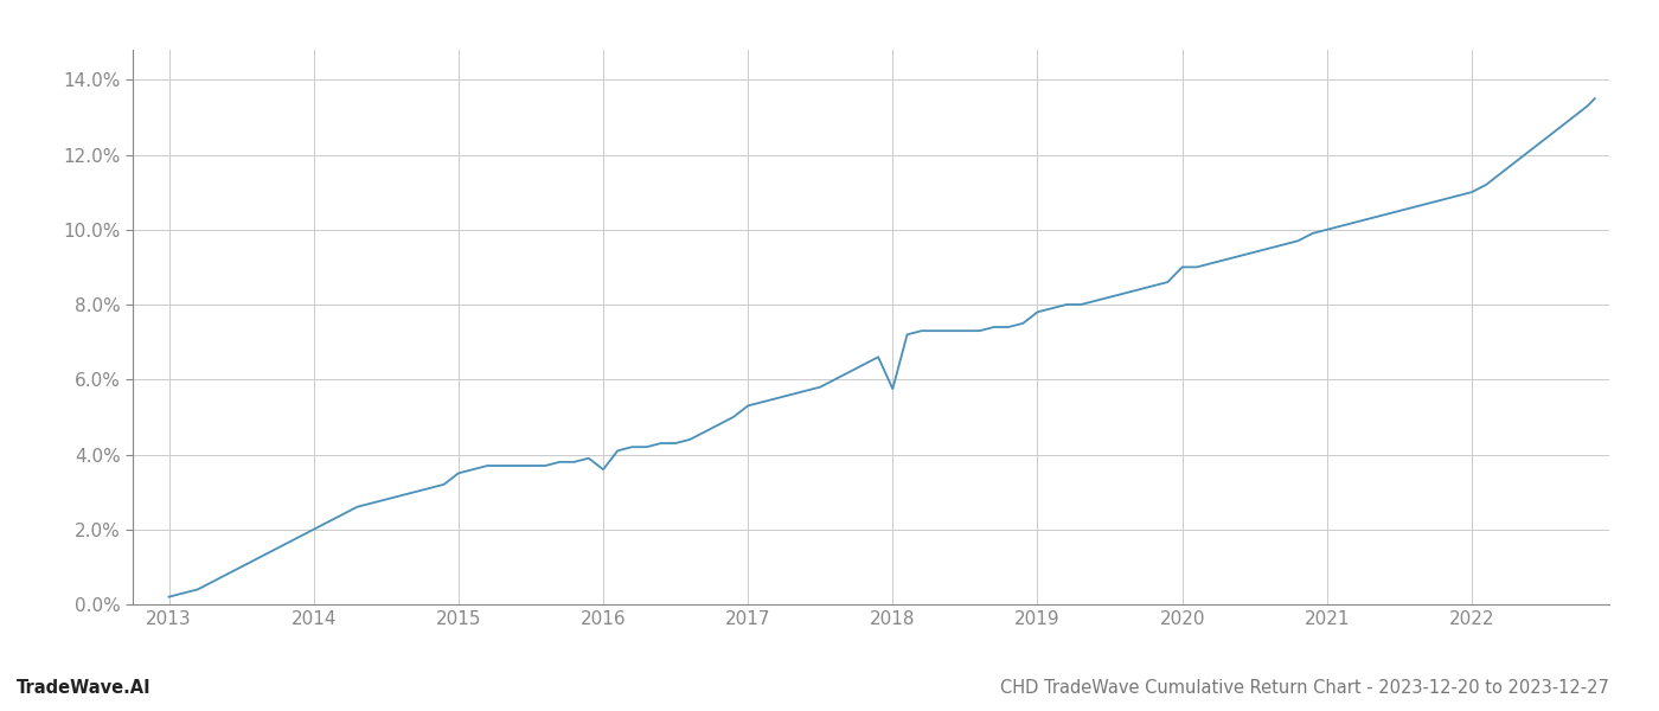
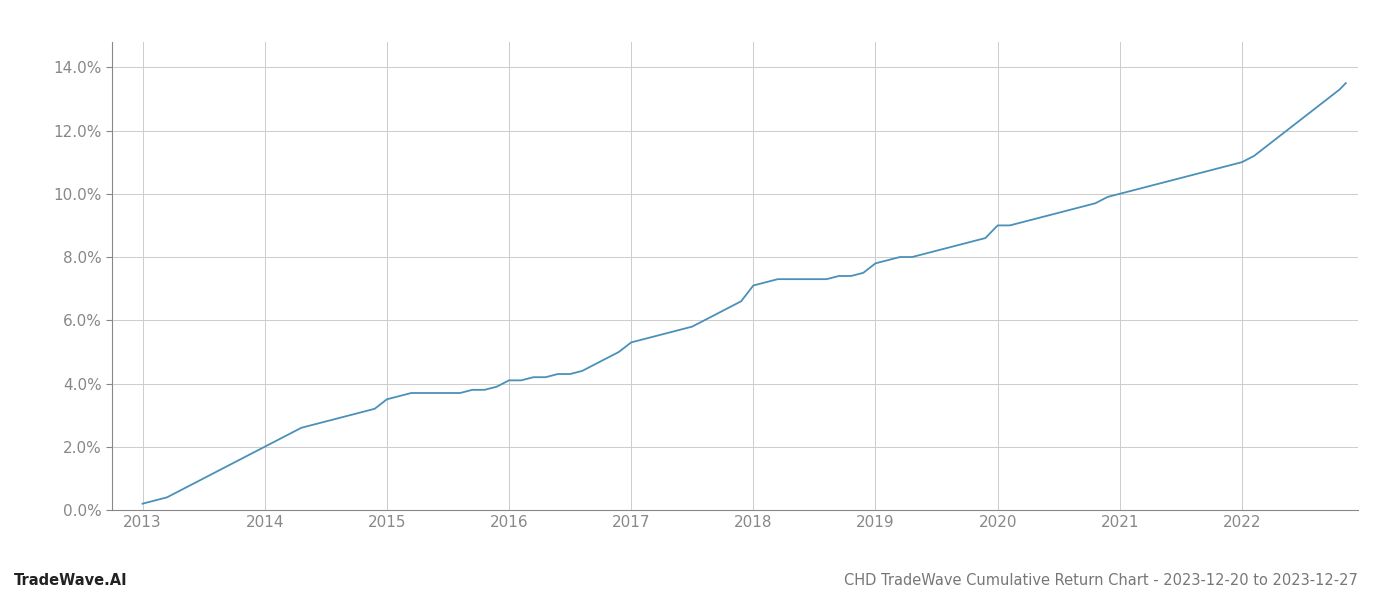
2016: 3.60% -> 4.10%
2018: 5.75% -> 7.10%
